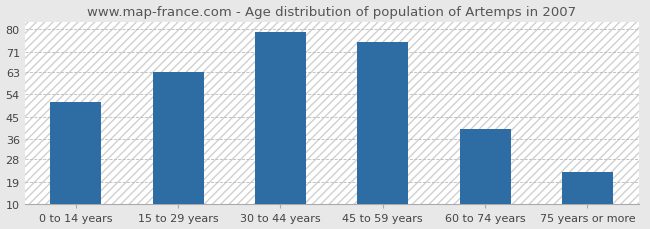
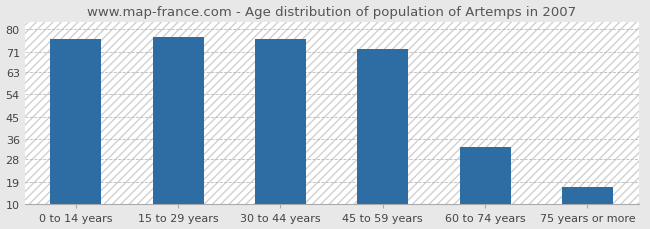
0 to 14 years: 51 -> 76
15 to 29 years: 63 -> 77
30 to 44 years: 79 -> 76
45 to 59 years: 75 -> 72
60 to 74 years: 40 -> 33
75 years or more: 23 -> 17
